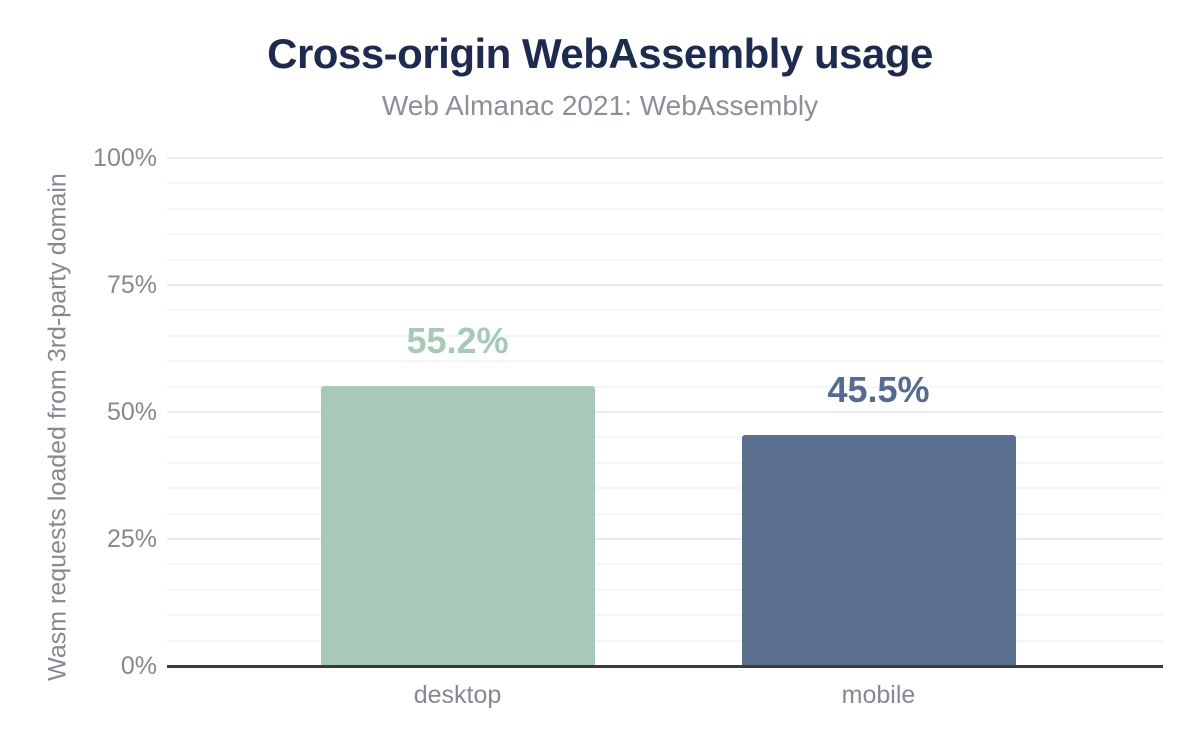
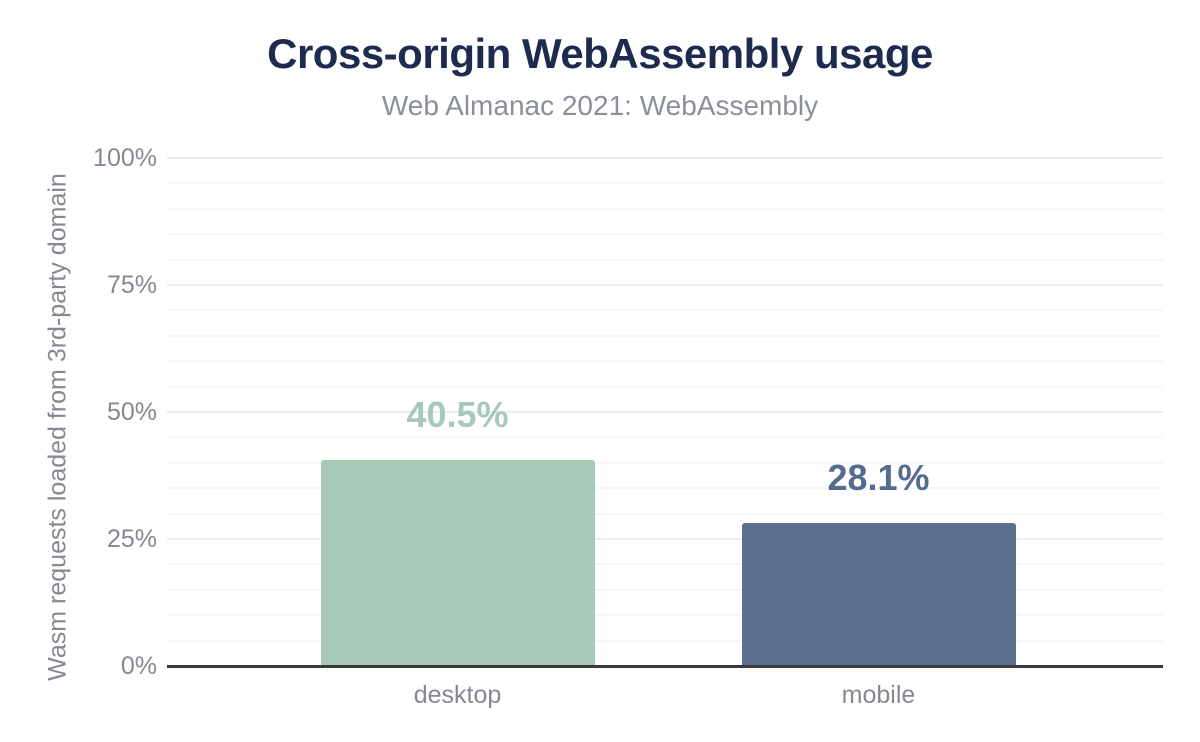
desktop: 55.2% -> 40.5%
mobile: 45.5% -> 28.1%
